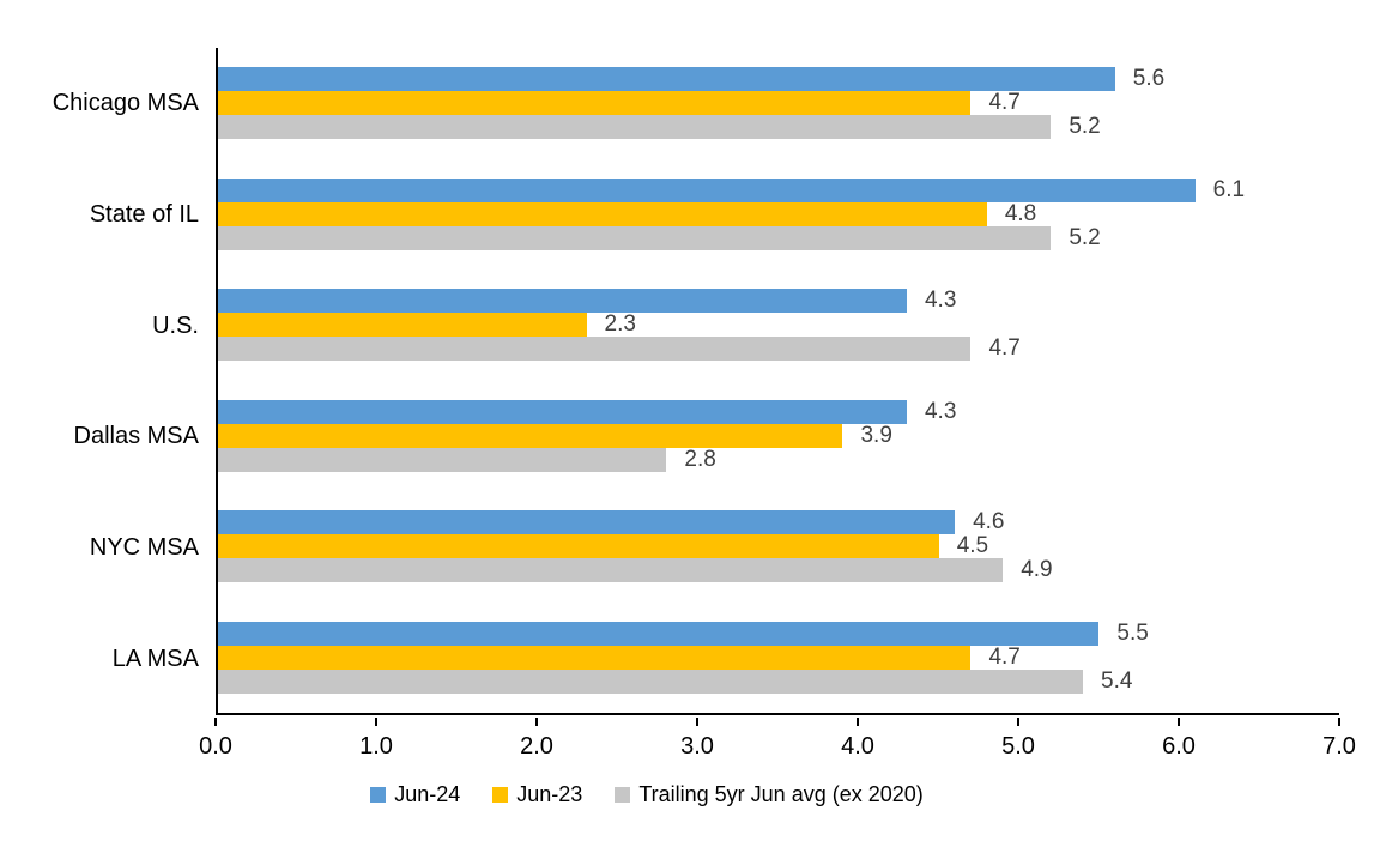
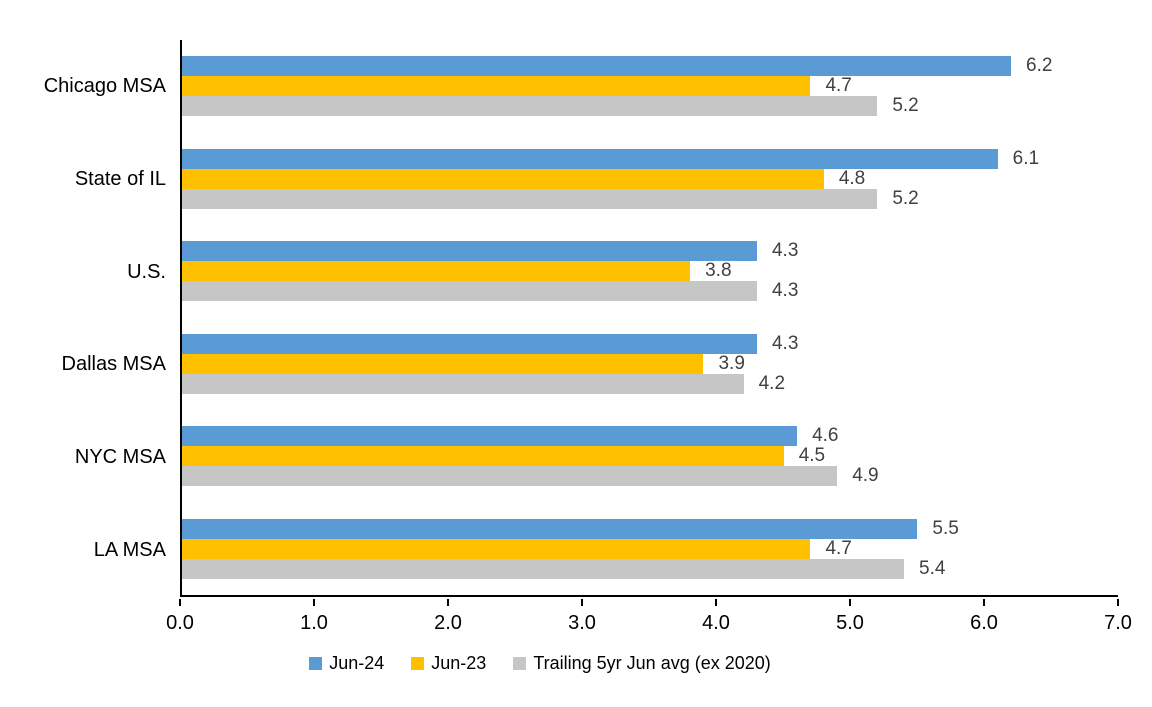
Jun-24/Chicago MSA: 5.6 -> 6.2
Jun-23/U.S.: 2.3 -> 3.8
Trailing 5yr Jun avg (ex 2020)/U.S.: 4.7 -> 4.3
Trailing 5yr Jun avg (ex 2020)/Dallas MSA: 2.8 -> 4.2
